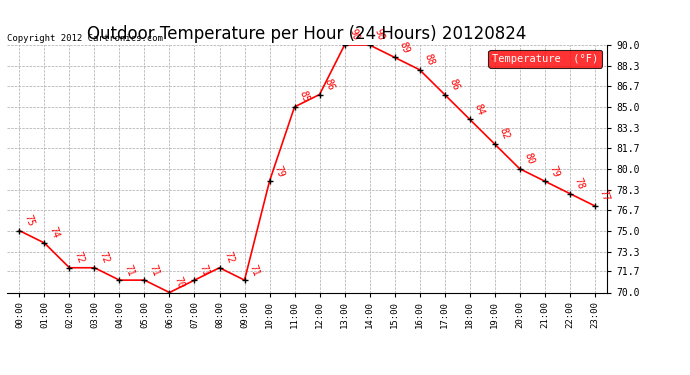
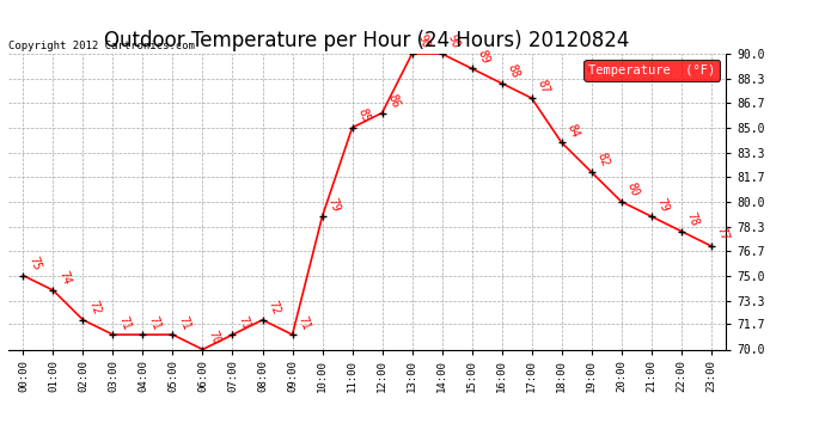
03:00: 72 -> 71
17:00: 86 -> 87
